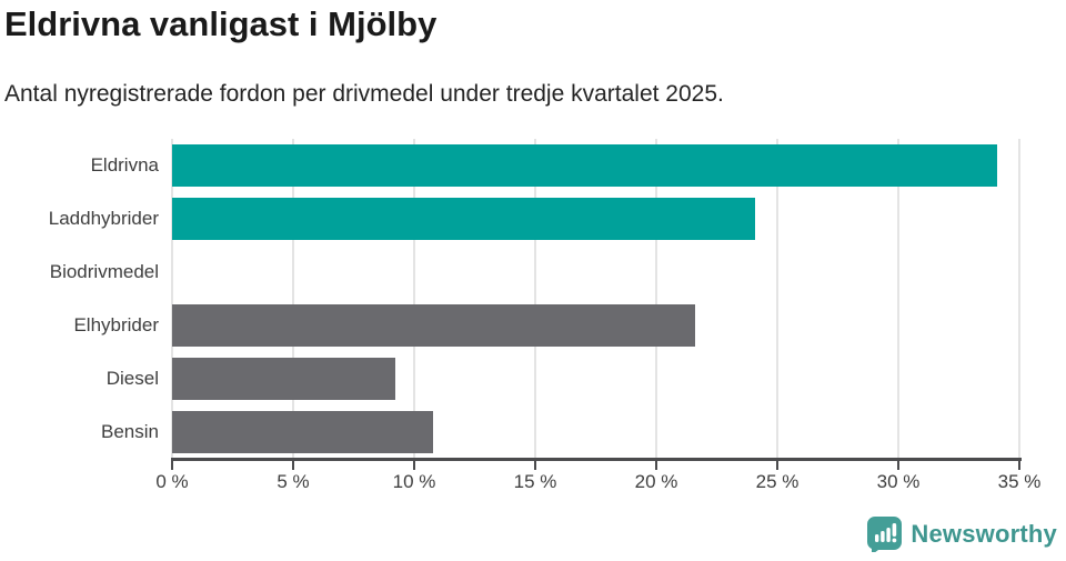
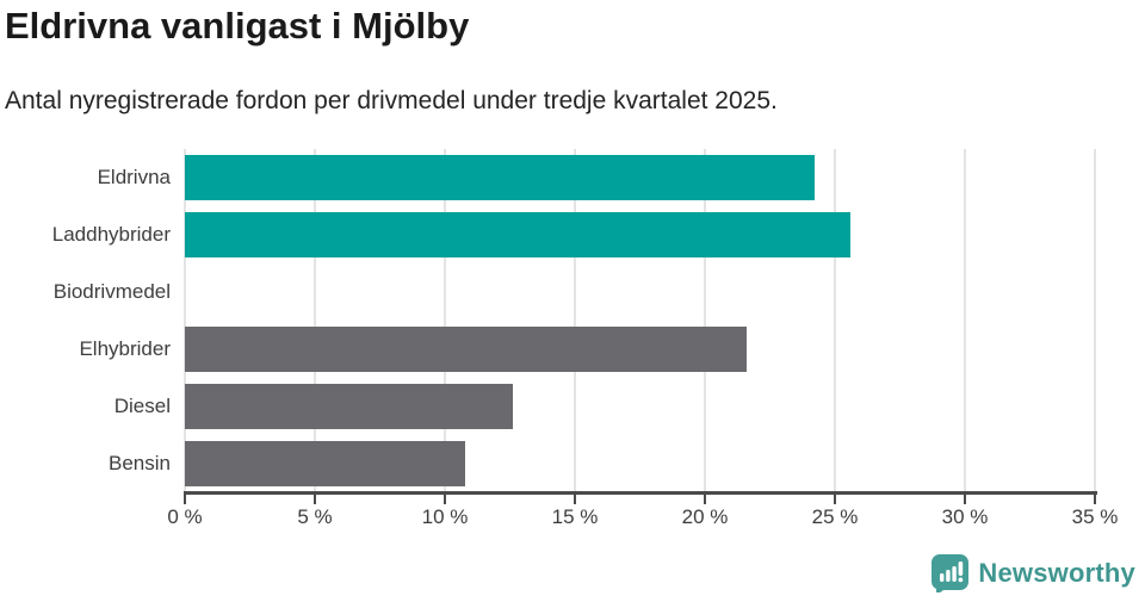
Eldrivna: 34.1% -> 24.2%
Laddhybrider: 24.1% -> 25.6%
Diesel: 9.2% -> 12.6%
